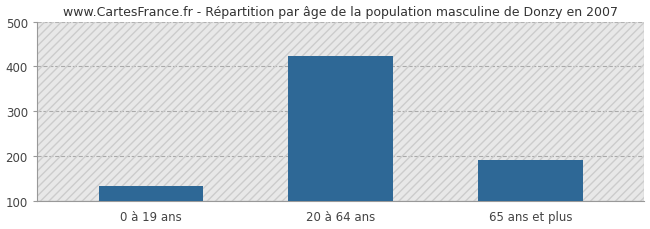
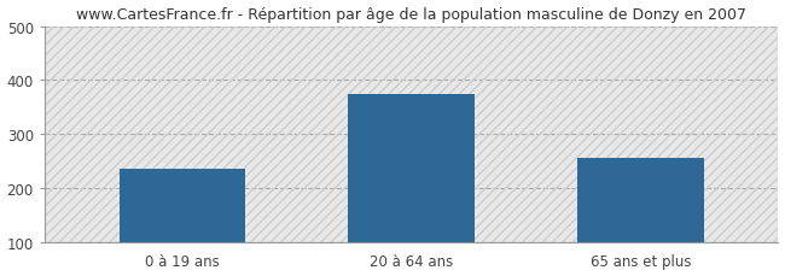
0 à 19 ans: 132 -> 235
20 à 64 ans: 422 -> 375
65 ans et plus: 190 -> 255
